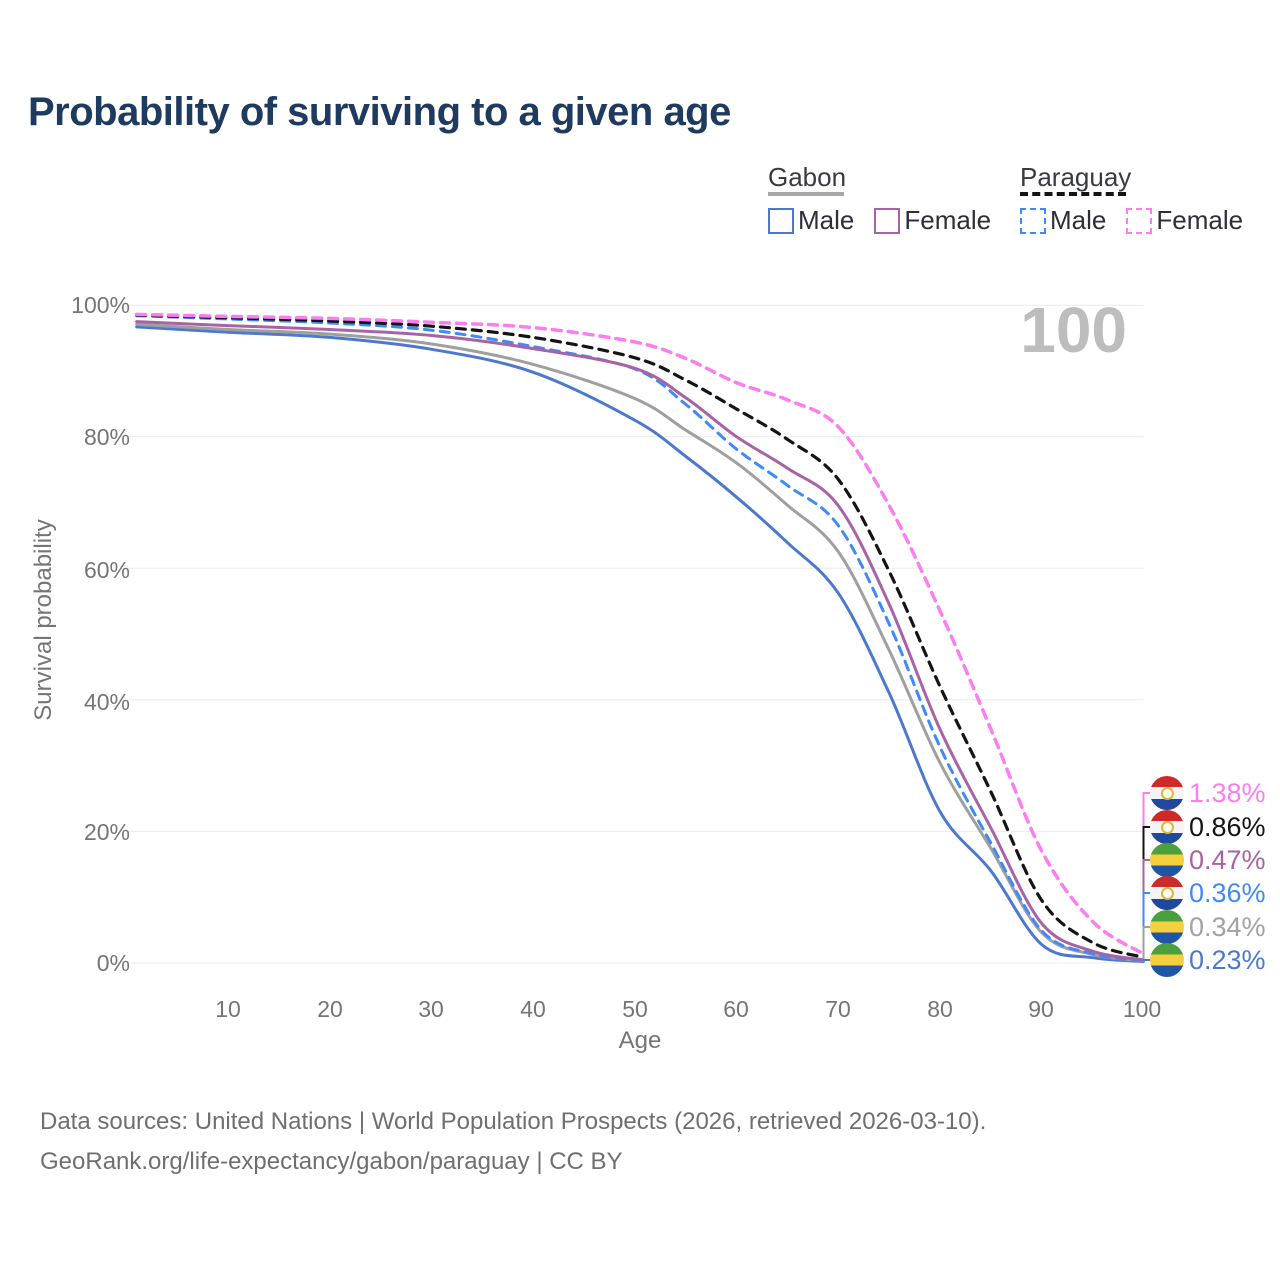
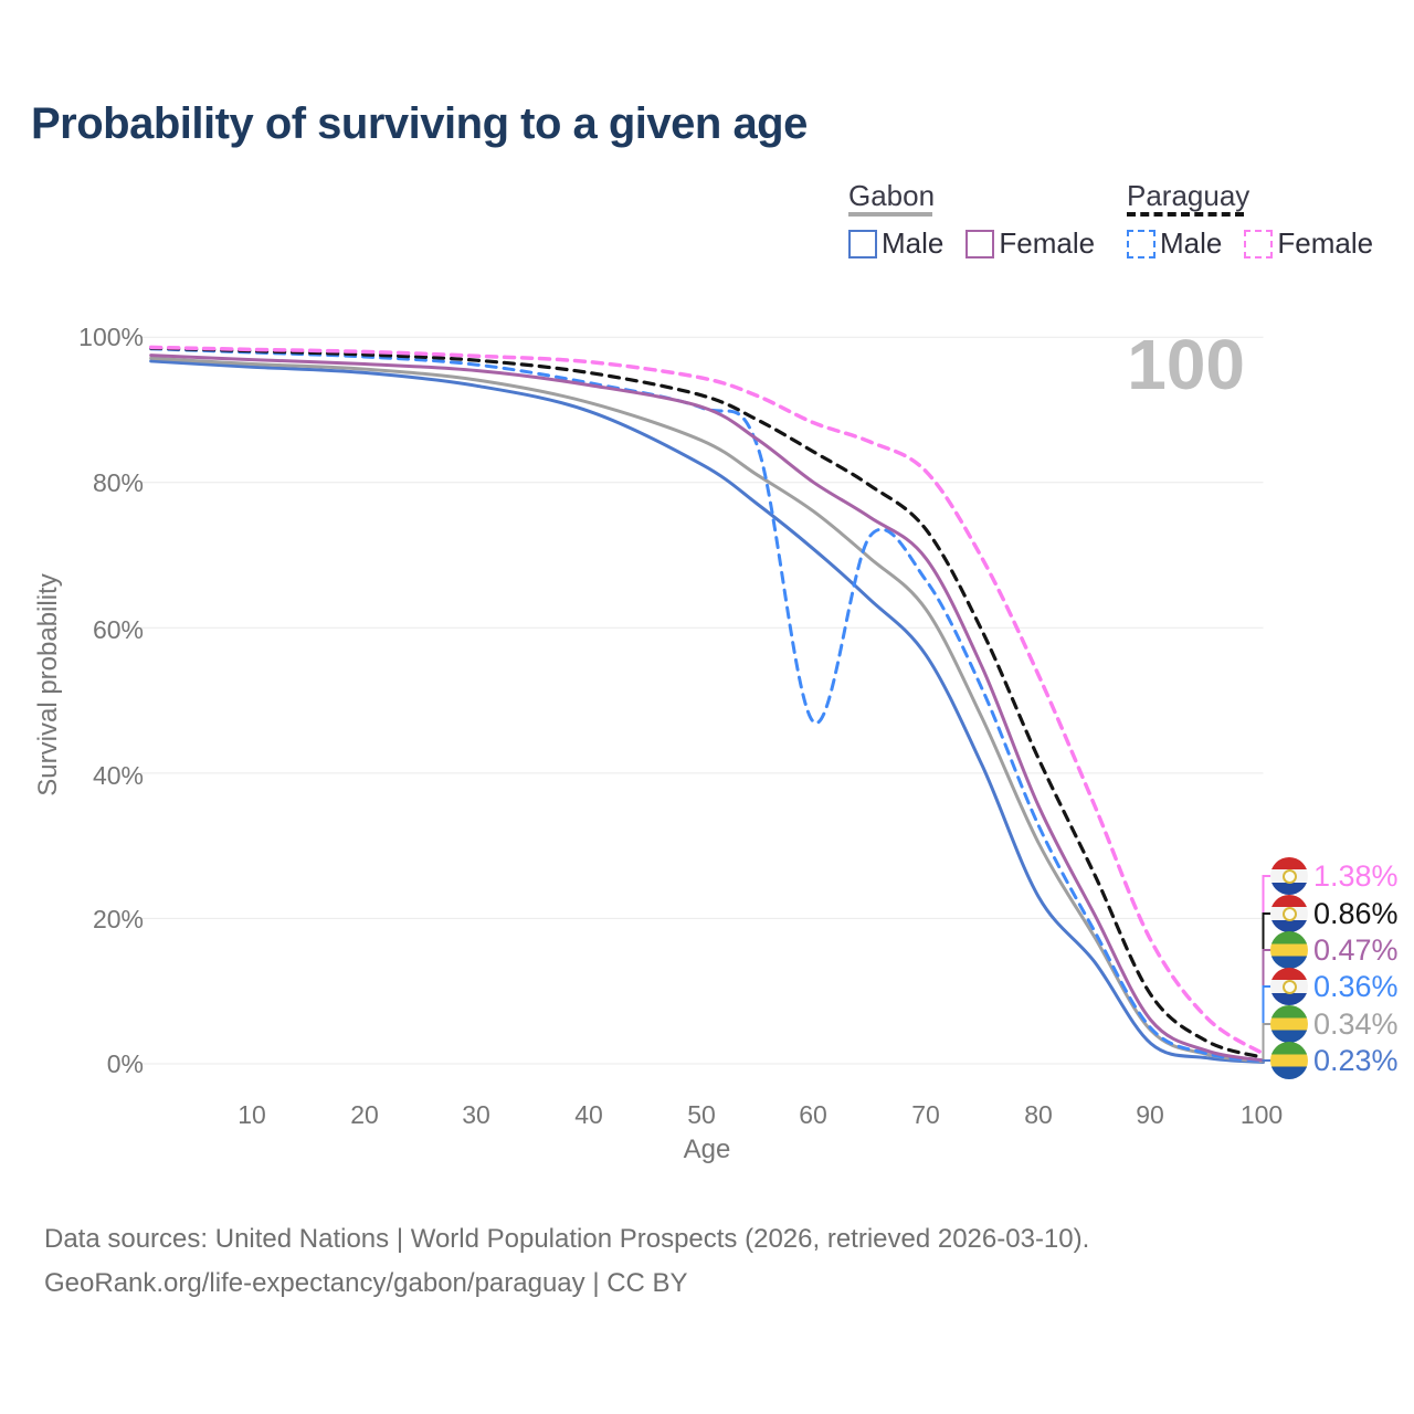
Paraguay Male/60: 78% -> 47%
